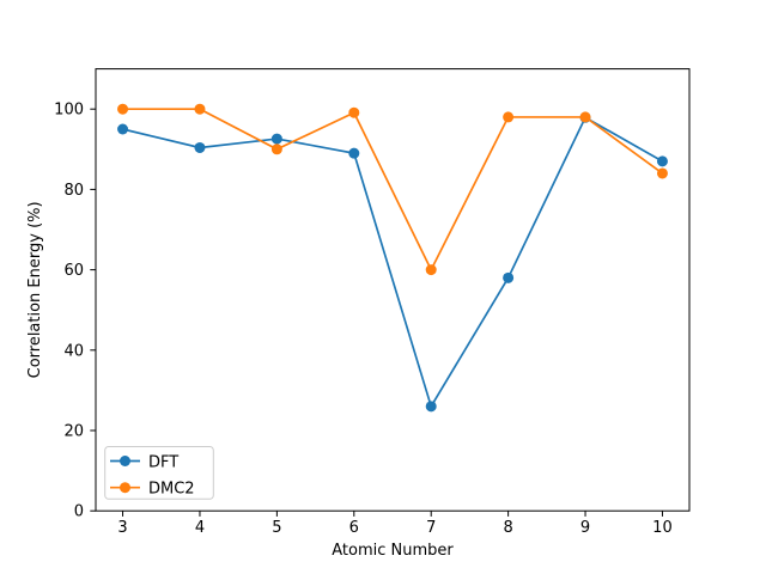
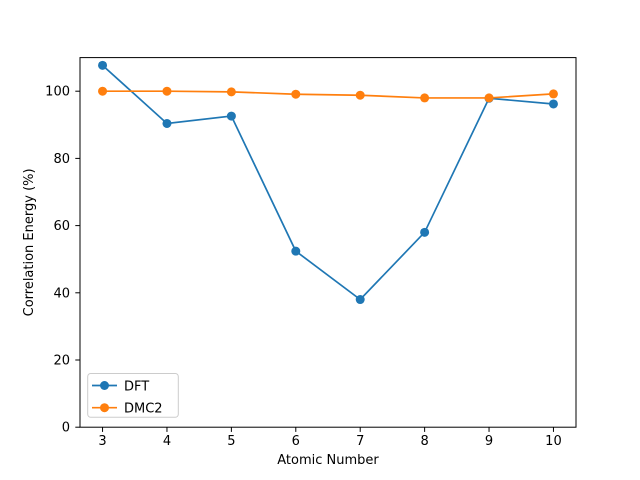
DFT/3: 95 -> 108
DMC2/5: 90 -> 100
DFT/6: 89 -> 52
DFT/7: 26 -> 38
DMC2/7: 60 -> 99
DFT/10: 87 -> 96
DMC2/10: 84 -> 99
